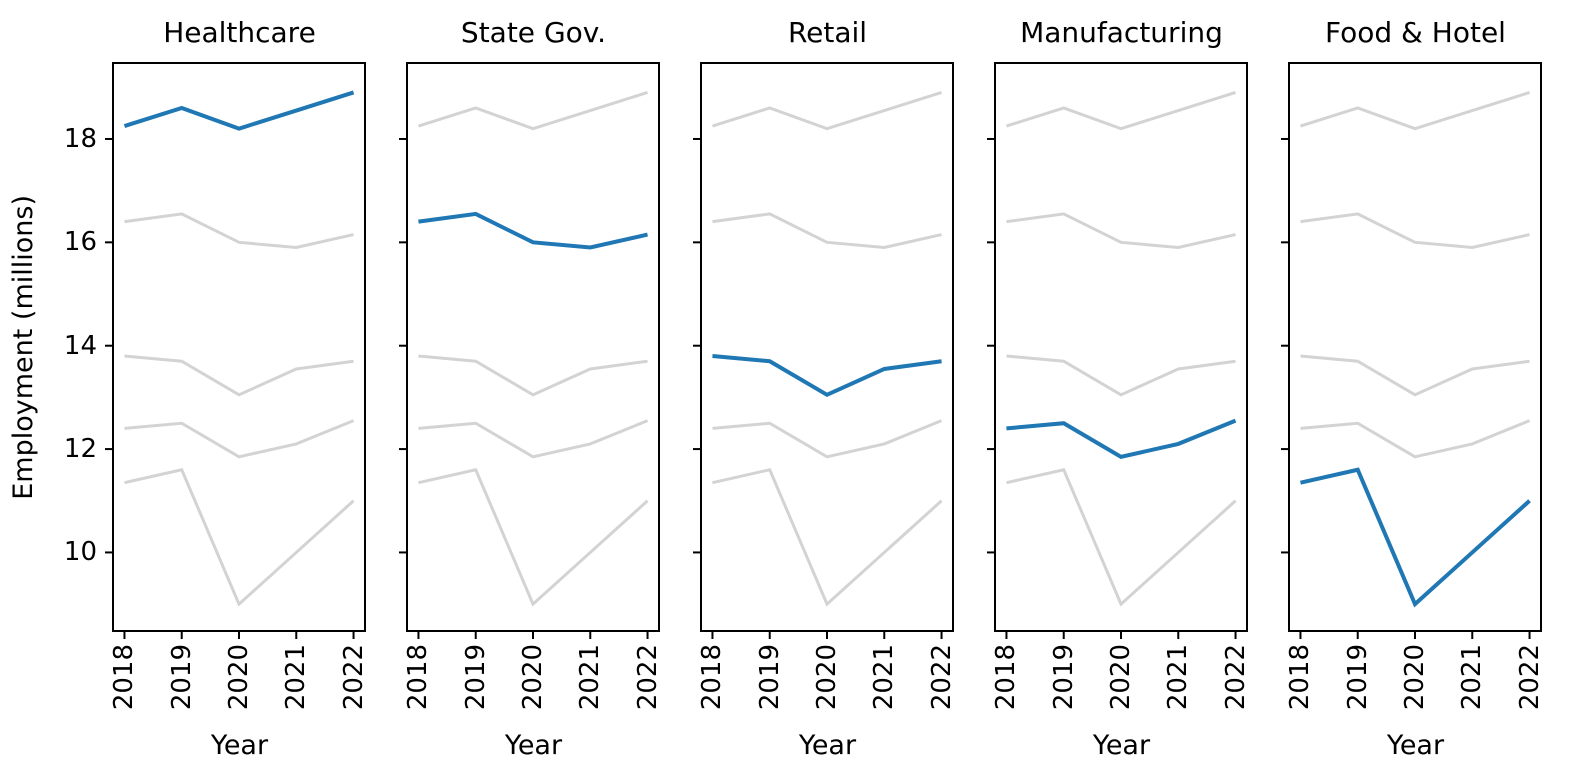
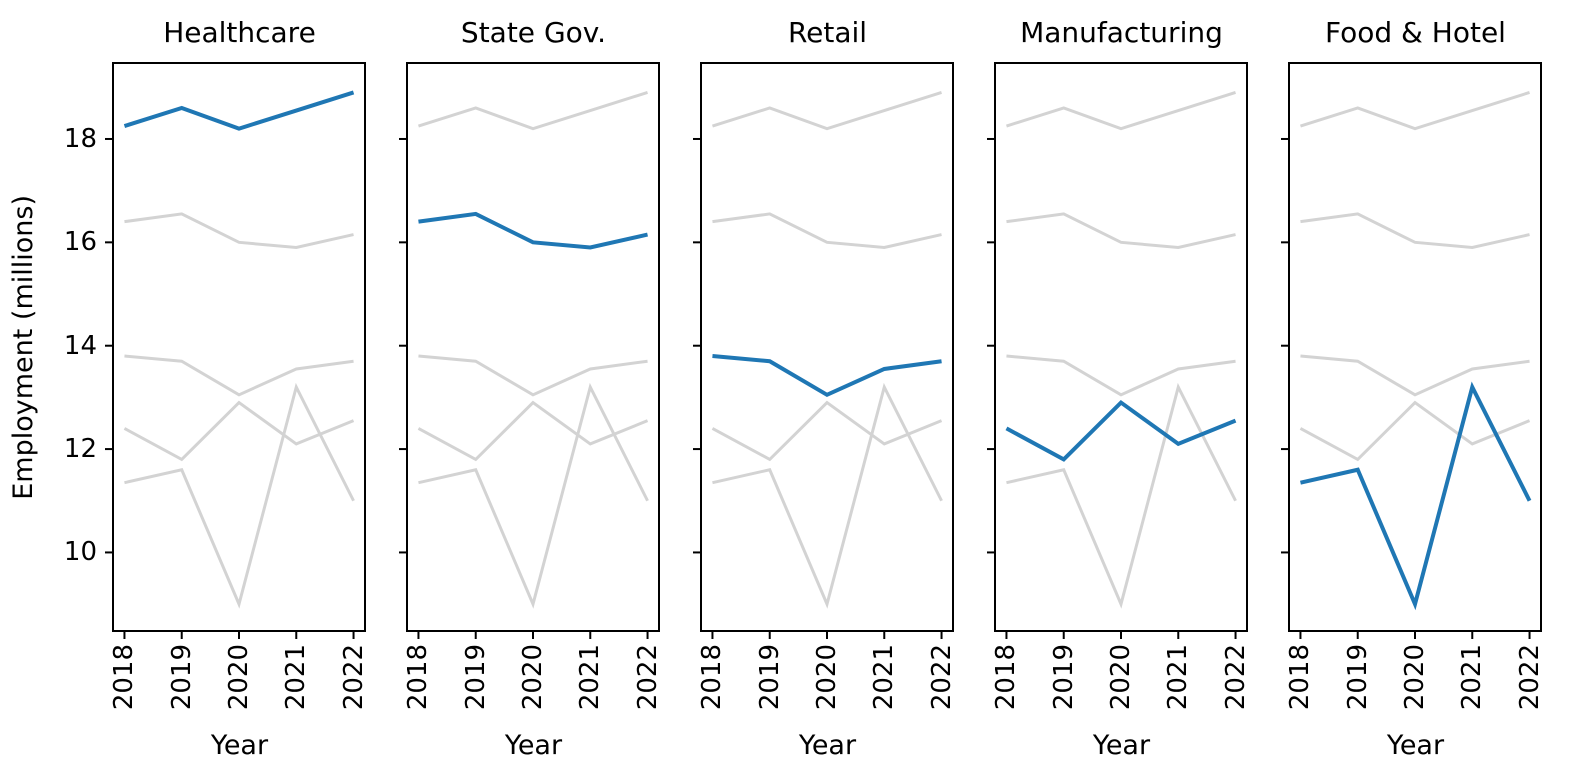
Manufacturing/2019: 12.5 -> 11.8
Manufacturing/2020: 11.8 -> 12.9
Food & Hotel/2021: 10.0 -> 13.2
